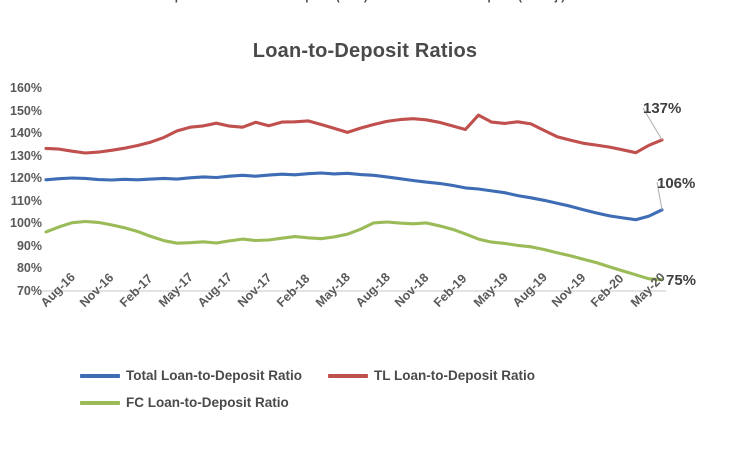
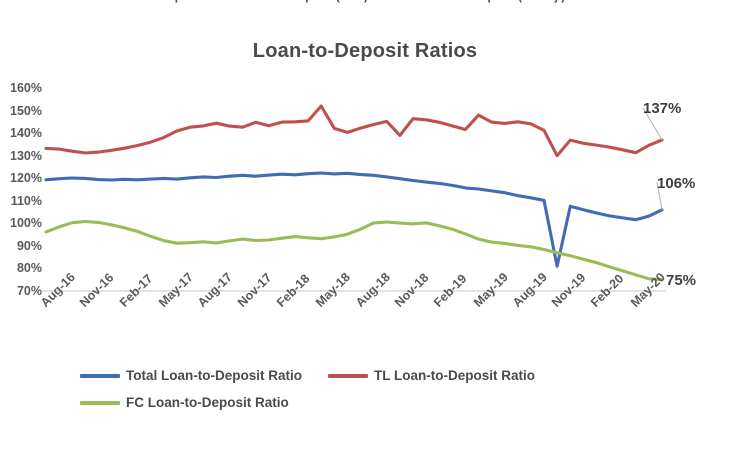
TL Loan-to-Deposit Ratio/May-18: 144% -> 152%
TL Loan-to-Deposit Ratio/Nov-18: 146% -> 139%
Total Loan-to-Deposit Ratio/Nov-19: 109% -> 81%
TL Loan-to-Deposit Ratio/Nov-19: 138% -> 130%
